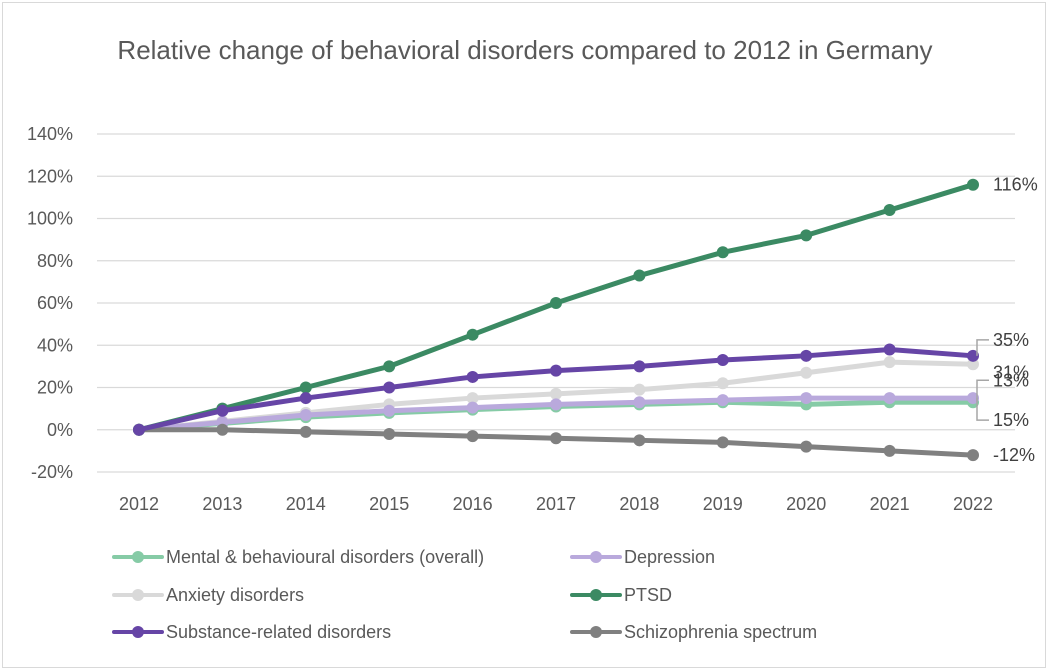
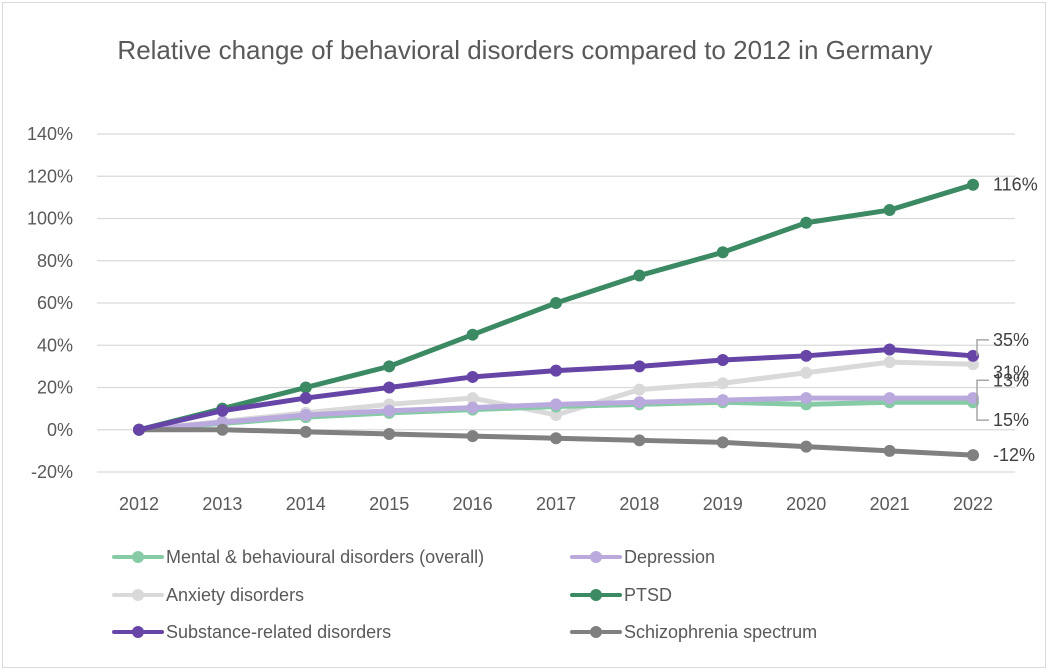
Anxiety disorders/2017: 17% -> 7%
PTSD/2020: 92% -> 98%
